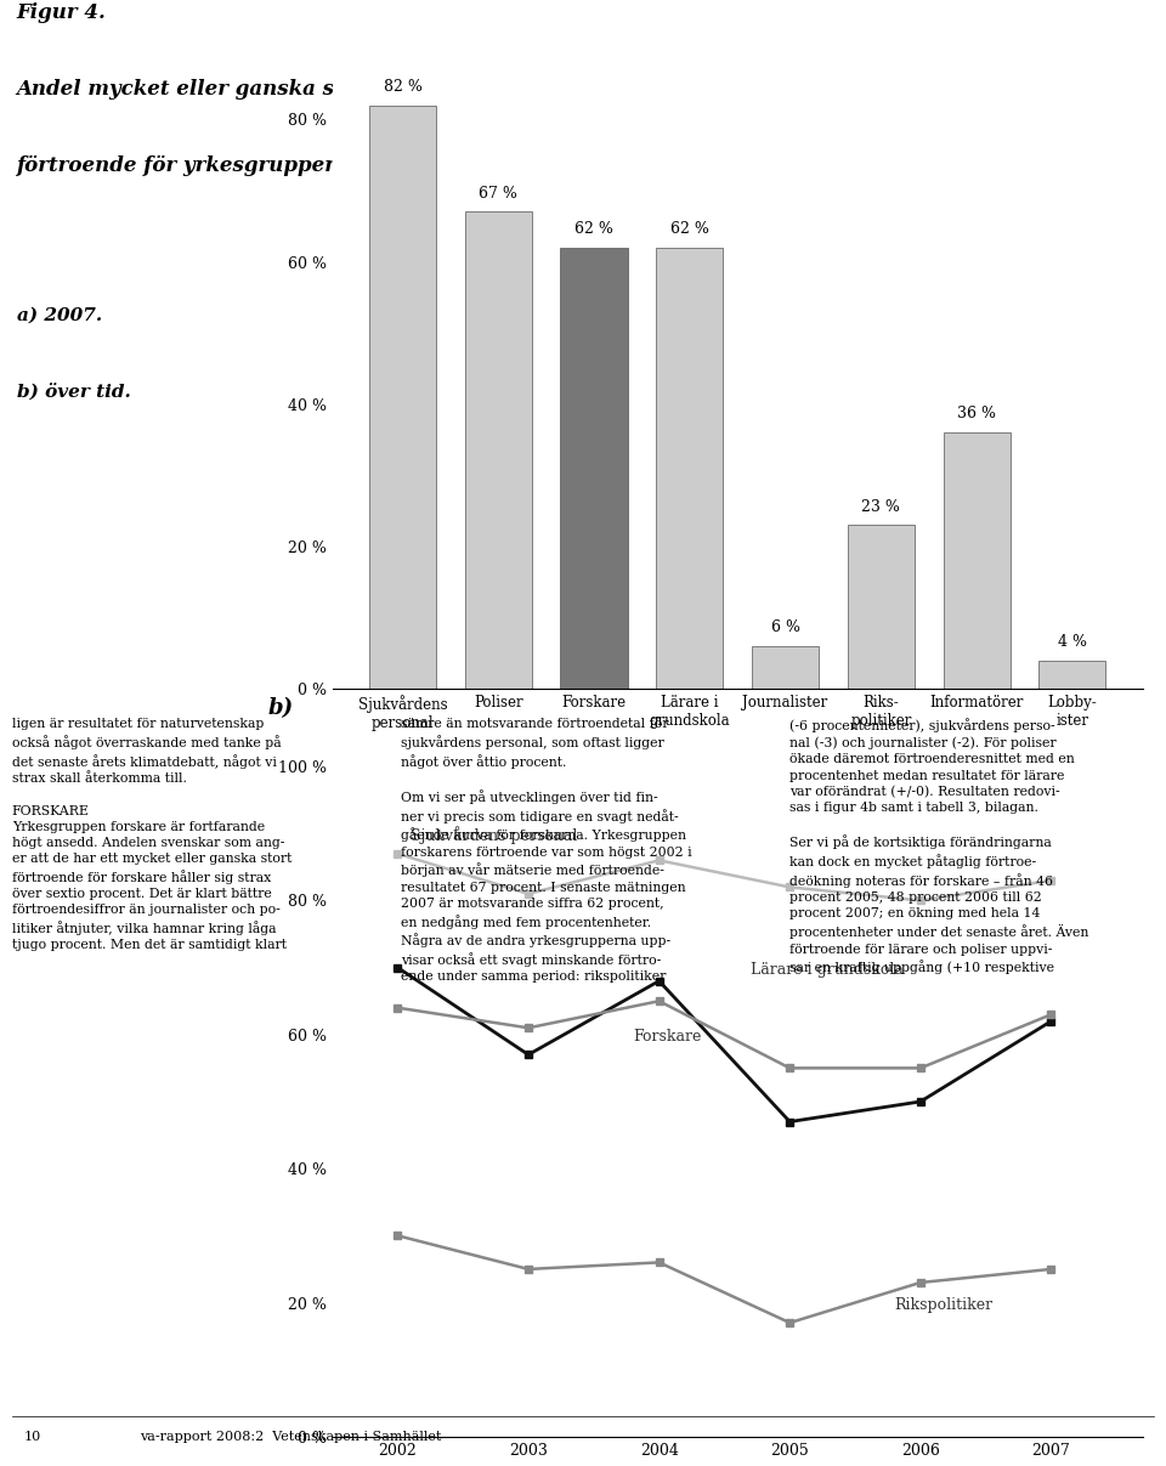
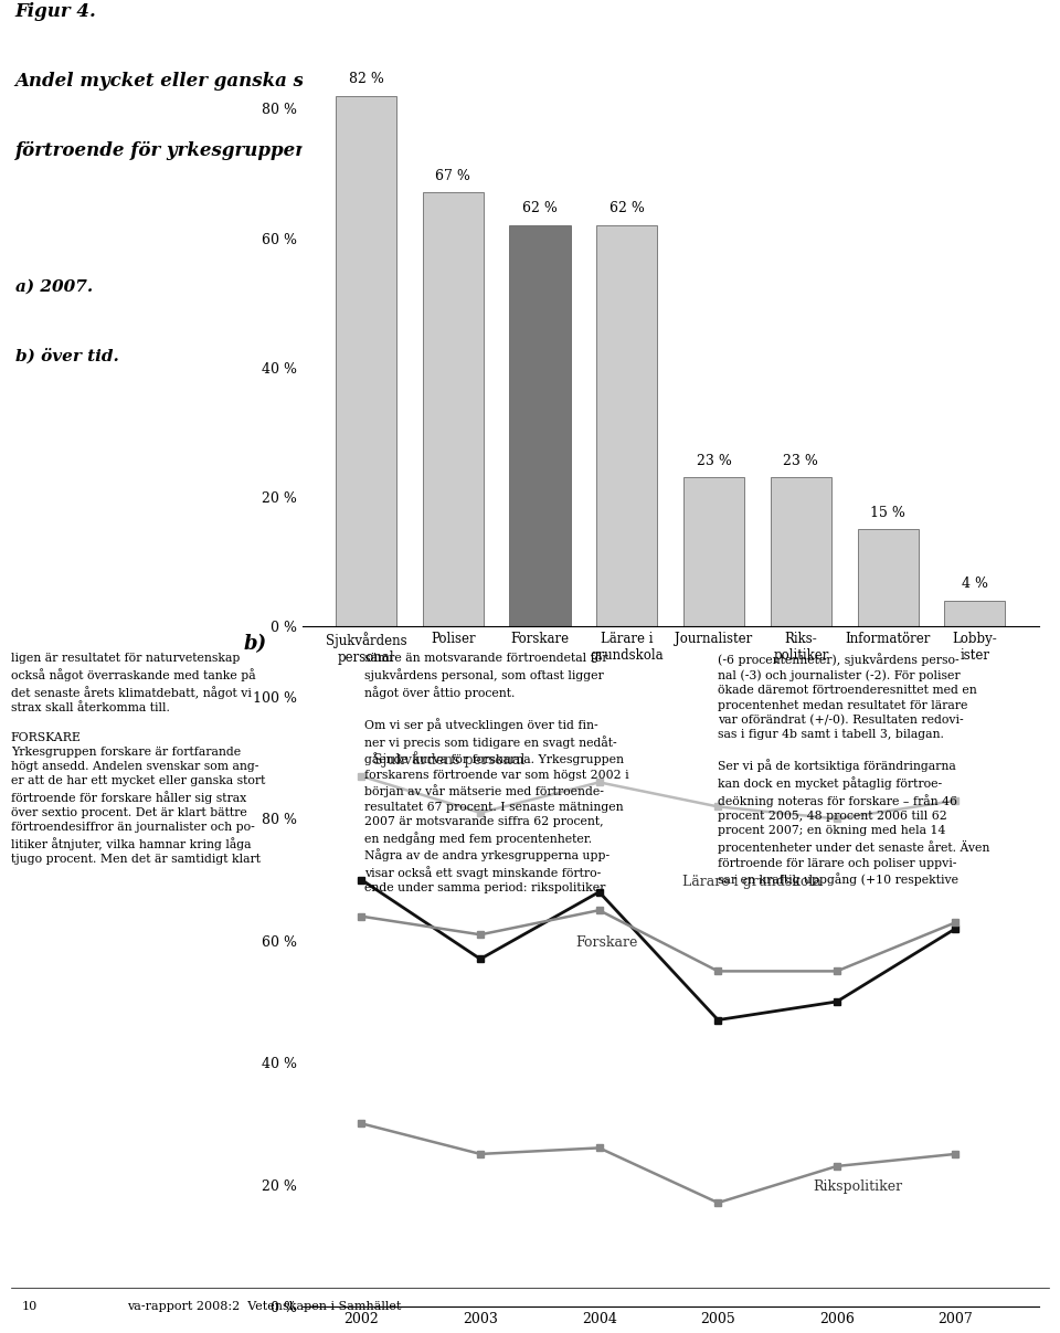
Journalister: 6 -> 23
Informatörer: 36 -> 15
